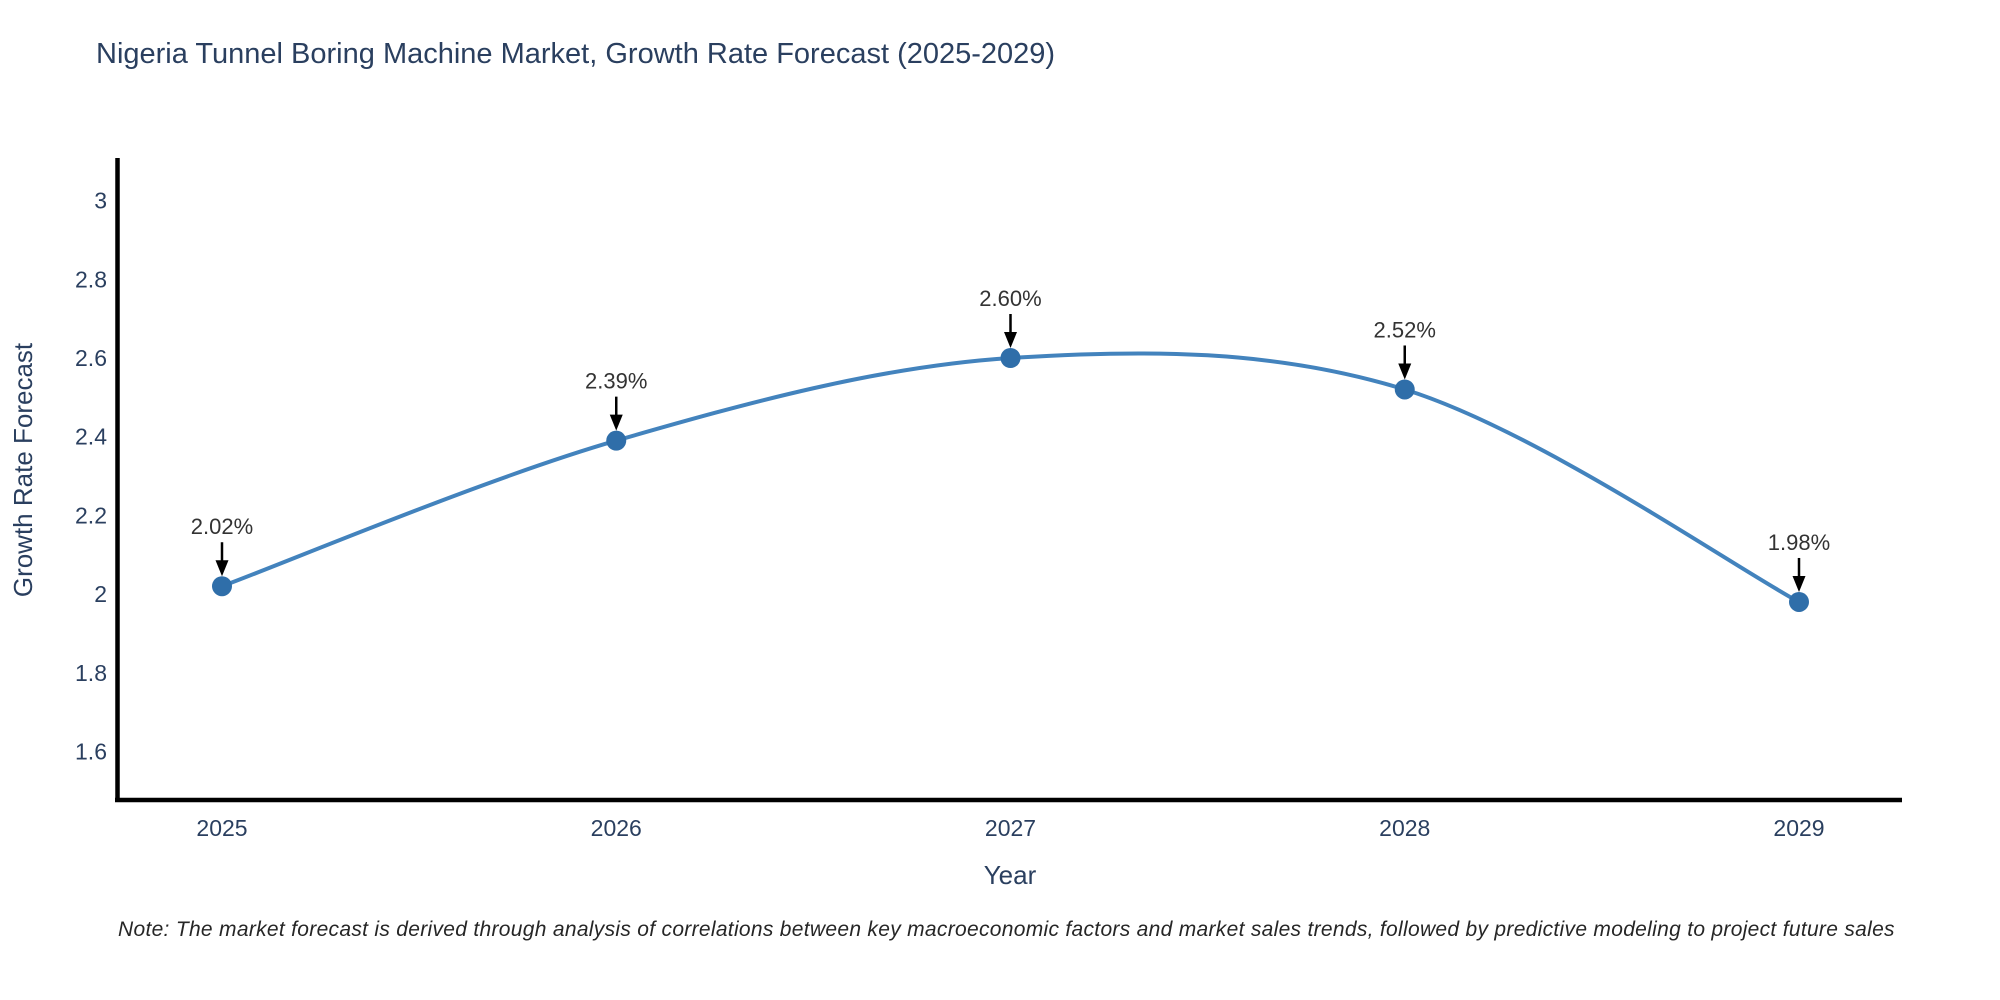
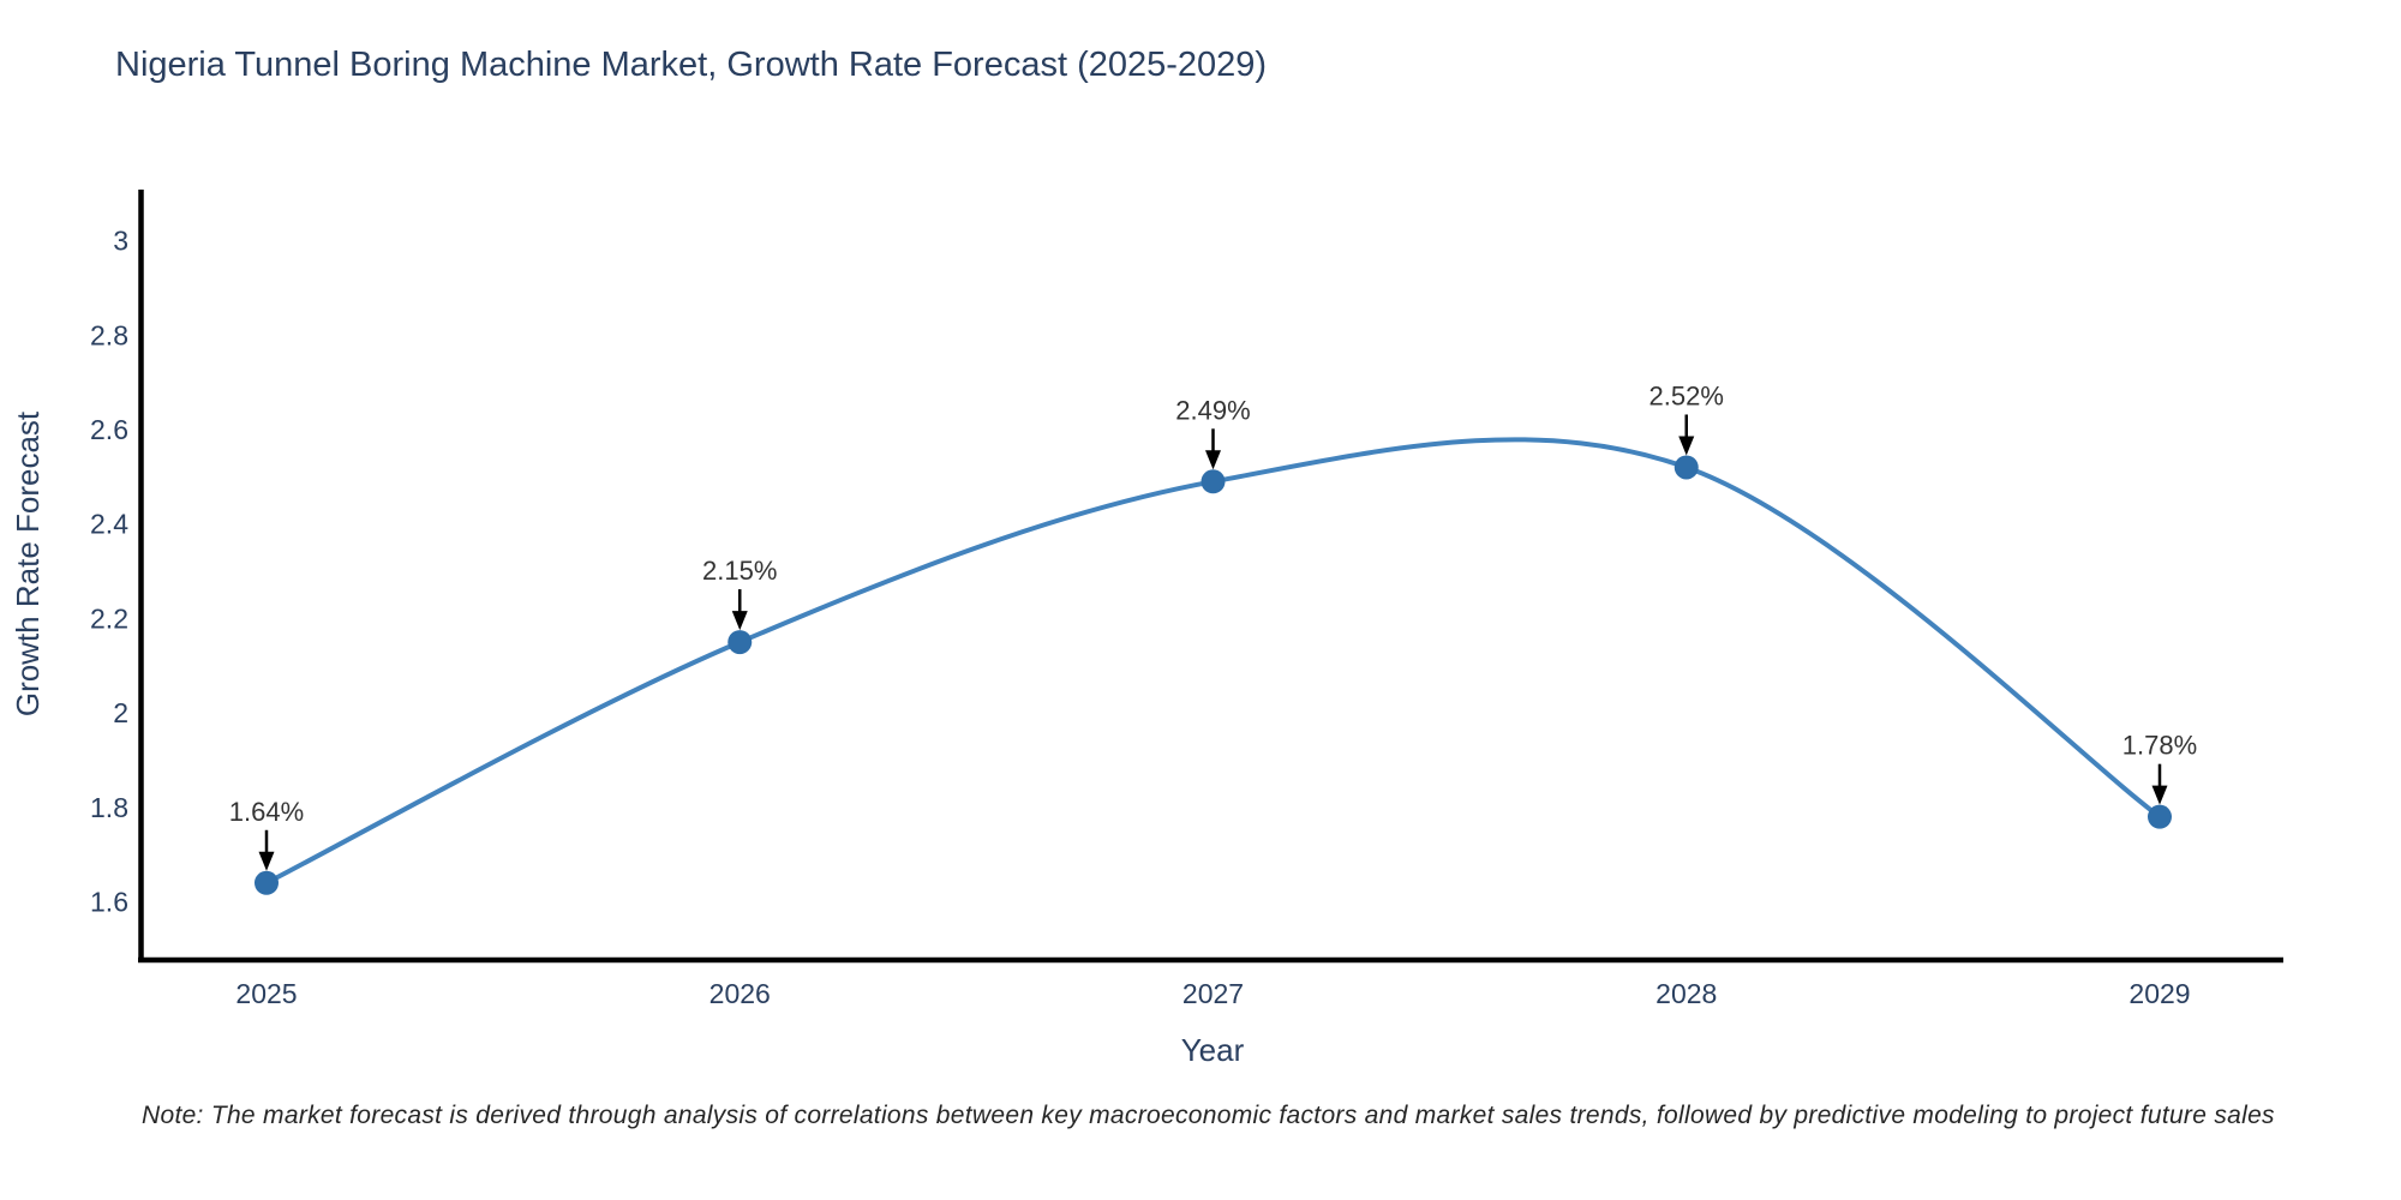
2025: 2.02% -> 1.64%
2026: 2.39% -> 2.15%
2027: 2.60% -> 2.49%
2029: 1.98% -> 1.78%
